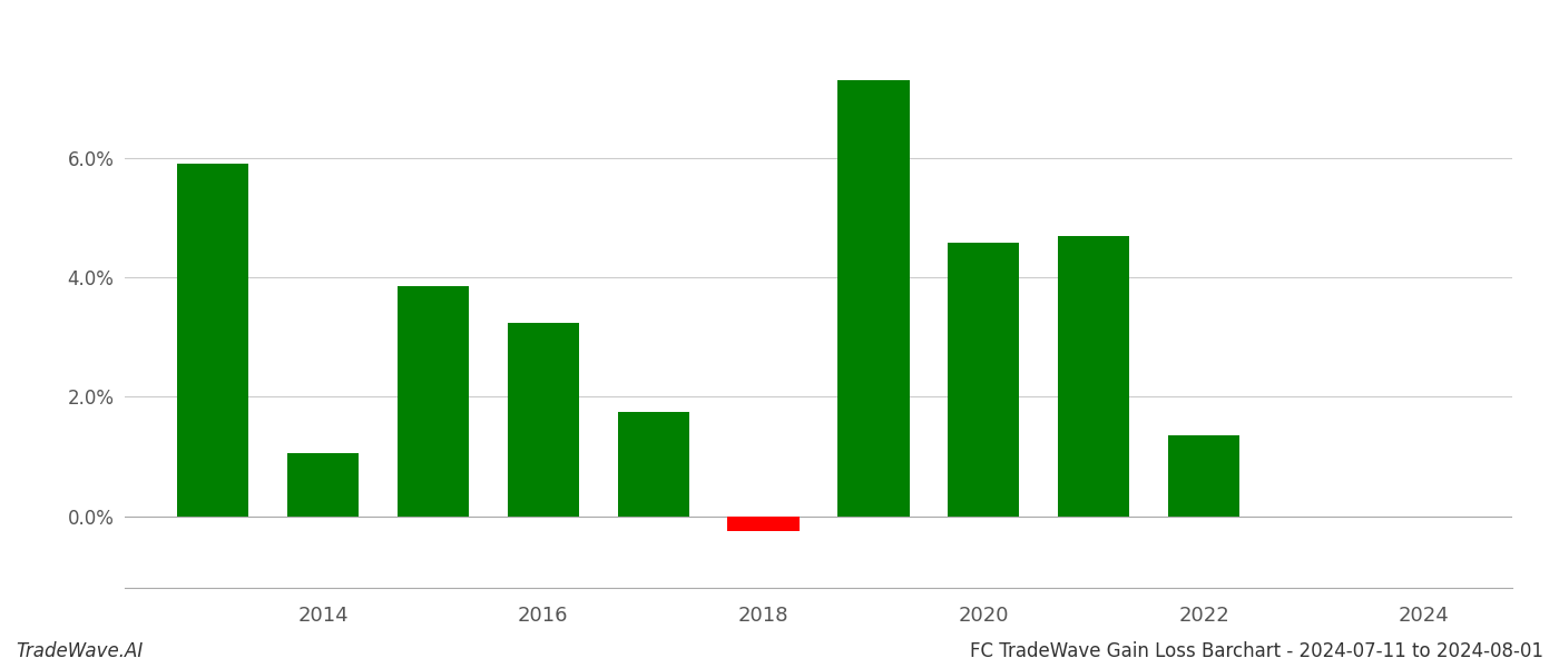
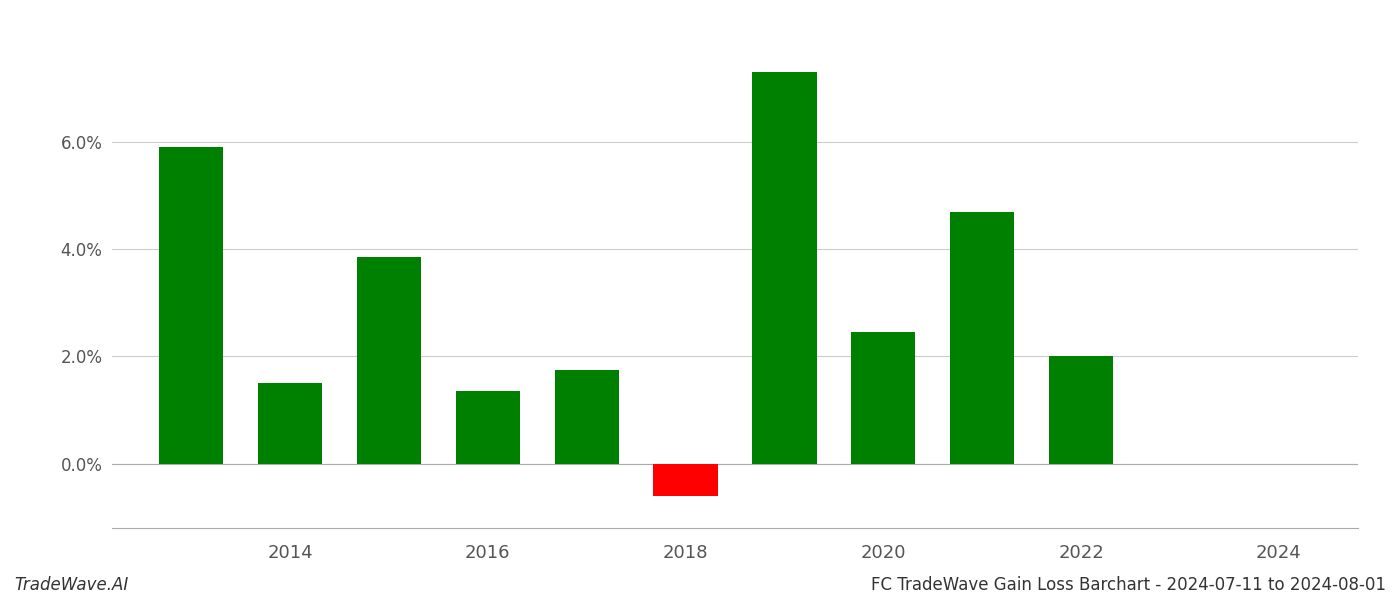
2014: 1.06% -> 1.50%
2016: 3.24% -> 1.35%
2018: -0.24% -> -0.60%
2020: 4.58% -> 2.45%
2022: 1.36% -> 2.00%
